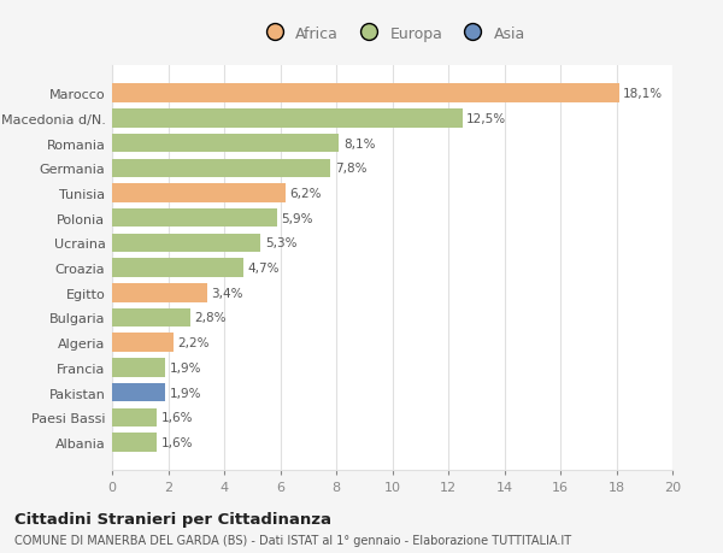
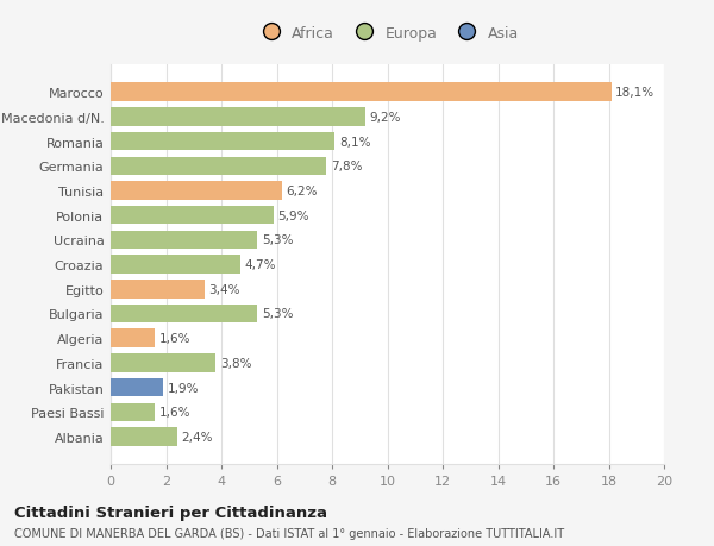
Macedonia d/N.: 12,5% -> 9,2%
Bulgaria: 2,8% -> 5,3%
Algeria: 2,2% -> 1,6%
Francia: 1,9% -> 3,8%
Albania: 1,6% -> 2,4%
